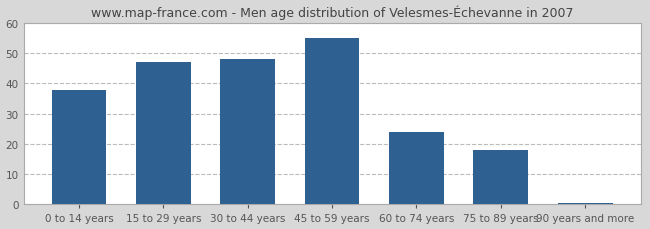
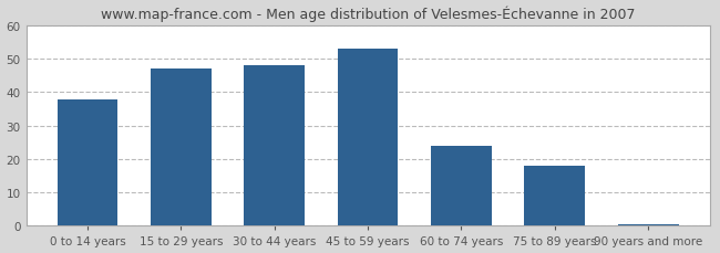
45 to 59 years: 55.0 -> 53.0
